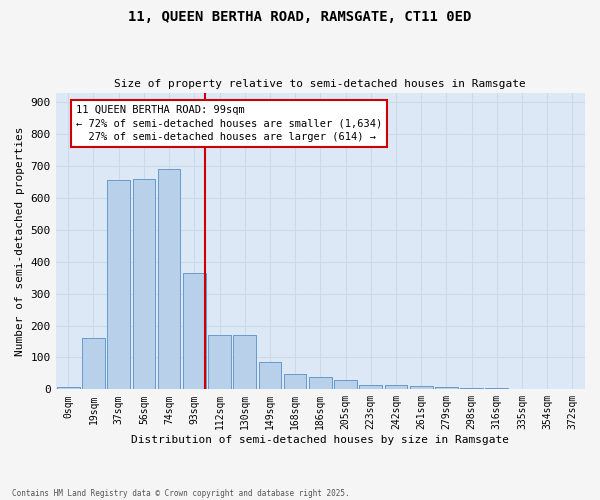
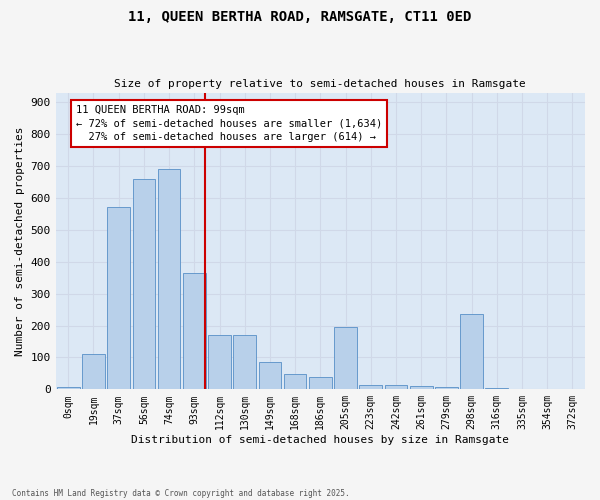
19sqm: 160 -> 110
37sqm: 655 -> 570
205sqm: 30 -> 195
298sqm: 5 -> 235
